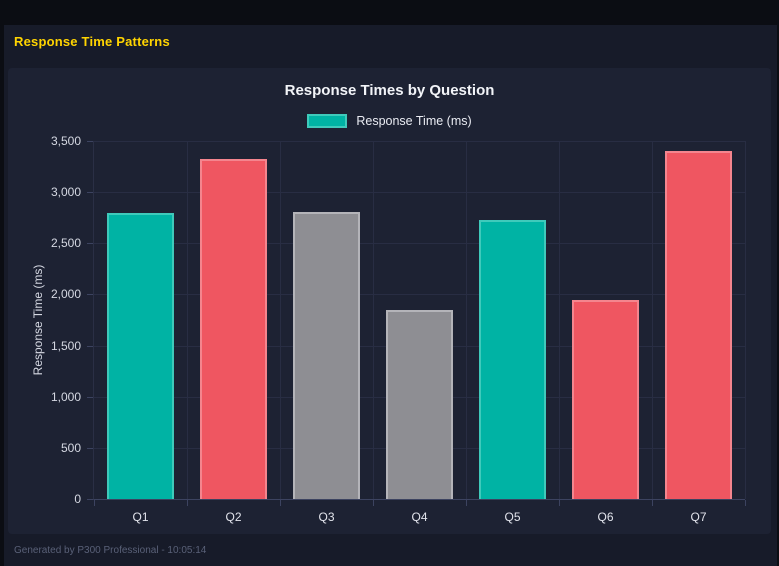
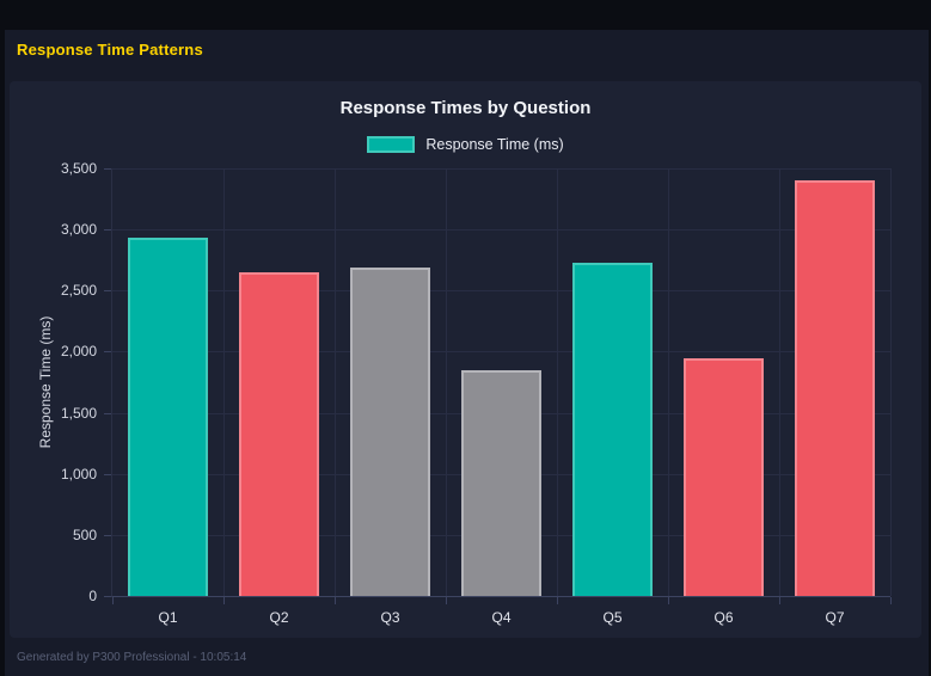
Q1: 2800 -> 2930
Q2: 3320 -> 2650
Q3: 2810 -> 2690
